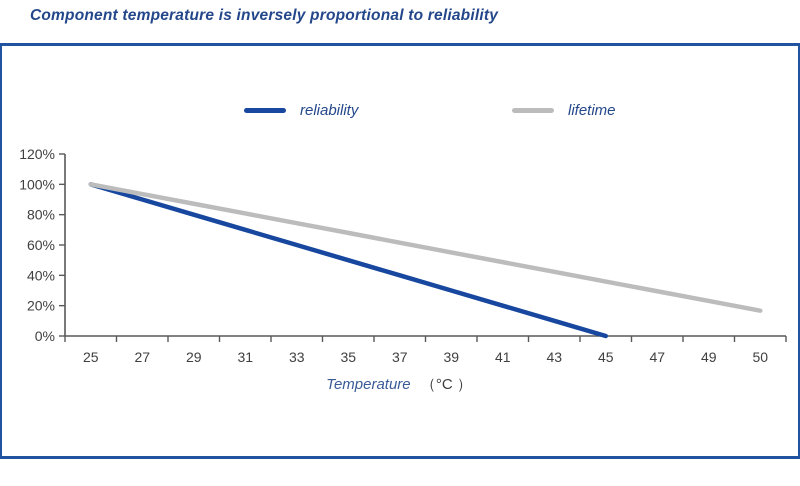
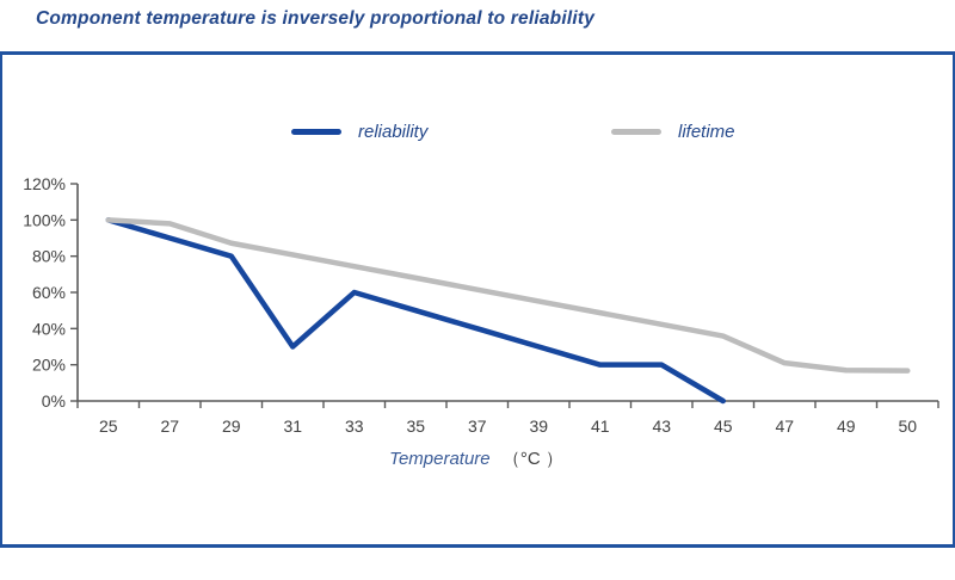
lifetime/27: 94% -> 98%
reliability/31: 70% -> 30%
reliability/43: 10% -> 20%
lifetime/47: 30% -> 21%
lifetime/49: 23% -> 17%
